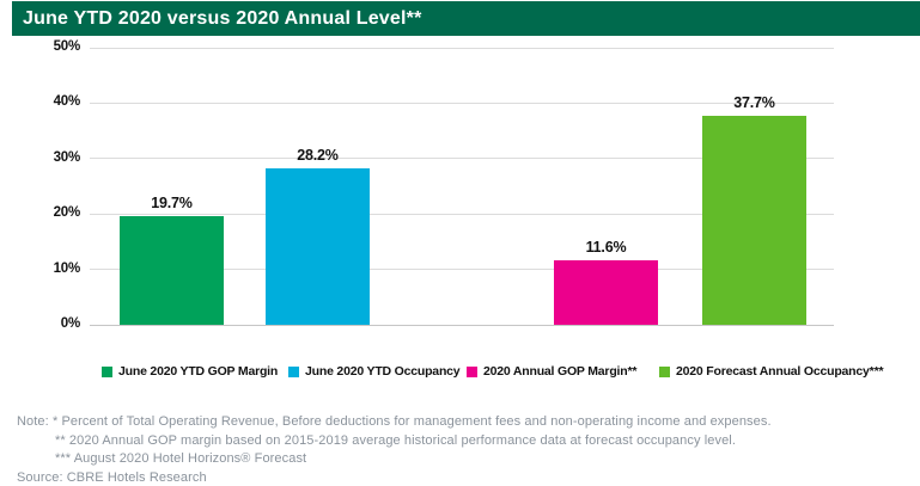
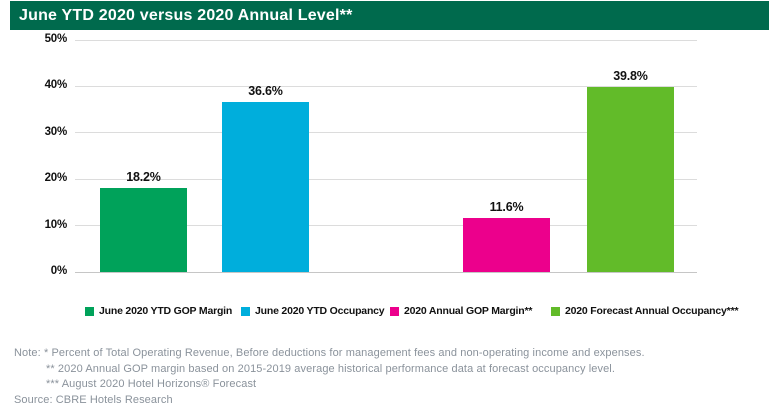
June 2020 YTD GOP Margin: 19.7% -> 18.2%
June 2020 YTD Occupancy: 28.2% -> 36.6%
2020 Forecast Annual Occupancy***: 37.7% -> 39.8%
